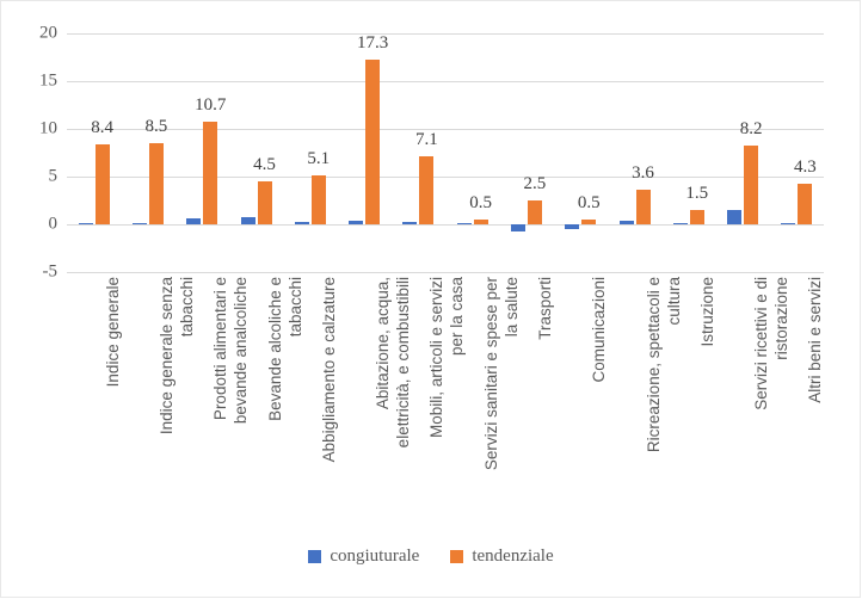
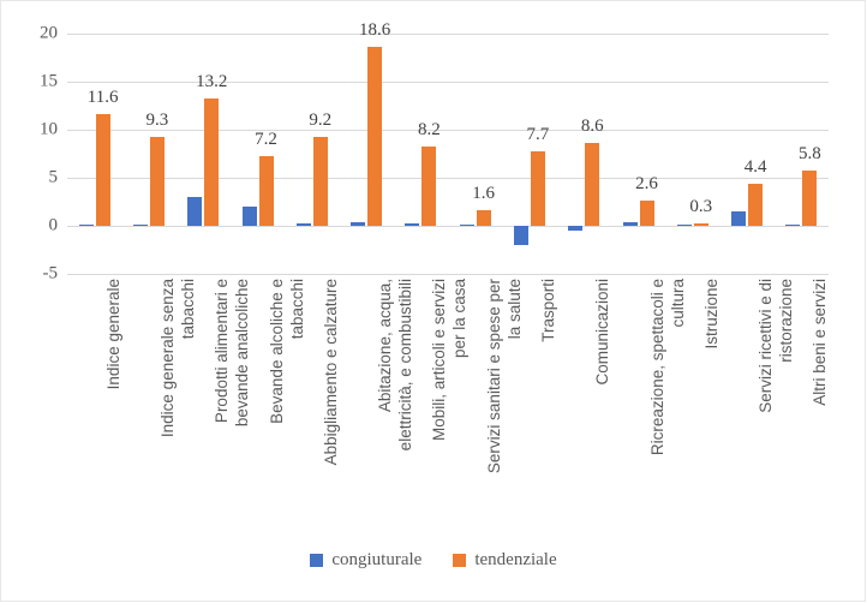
tendenziale/Indice generale: 8.4 -> 11.6
tendenziale/Indice generale senza tabacchi: 8.5 -> 9.3
congiuturale/Prodotti alimentari e bevande analcoliche: 1 -> 3
tendenziale/Prodotti alimentari e bevande analcoliche: 10.7 -> 13.2
congiuturale/Bevande alcoliche e tabacchi: 1 -> 2
tendenziale/Bevande alcoliche e tabacchi: 4.5 -> 7.2
tendenziale/Abbigliamento e calzature: 5.1 -> 9.2
tendenziale/Abitazione, acqua, elettricità, e combustibili: 17.3 -> 18.6
tendenziale/Mobili, articoli e servizi per la casa: 7.1 -> 8.2
tendenziale/Servizi sanitari e spese per la salute: 0.5 -> 1.6
congiuturale/Trasporti: -1 -> -2
tendenziale/Trasporti: 2.5 -> 7.7
tendenziale/Comunicazioni: 0.5 -> 8.6
tendenziale/Ricreazione, spettacoli e cultura: 3.6 -> 2.6
tendenziale/Istruzione: 1.5 -> 0.3
tendenziale/Servizi ricettivi e di ristorazione: 8.2 -> 4.4
tendenziale/Altri beni e servizi: 4.3 -> 5.8
